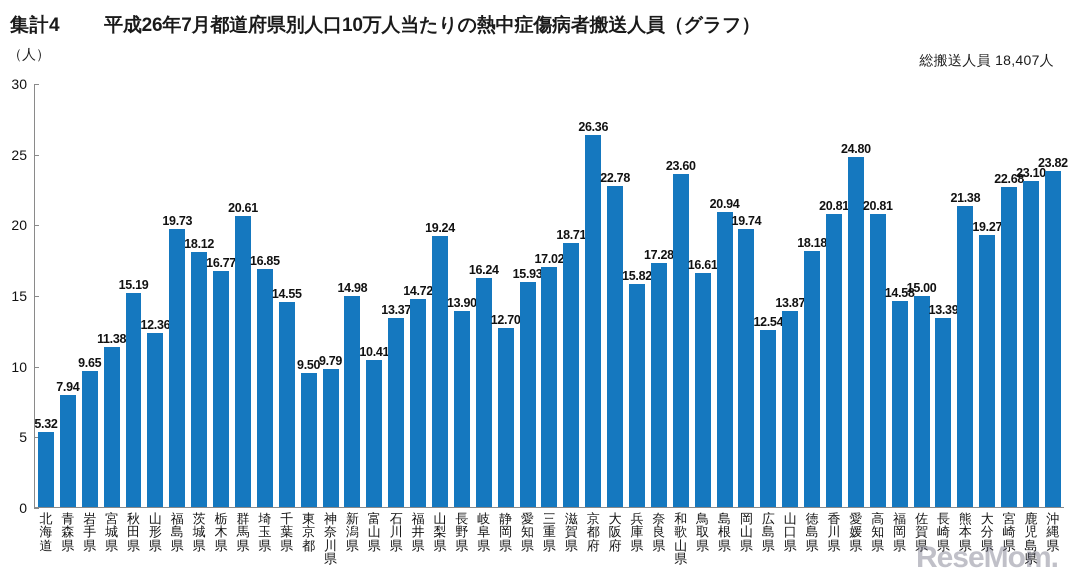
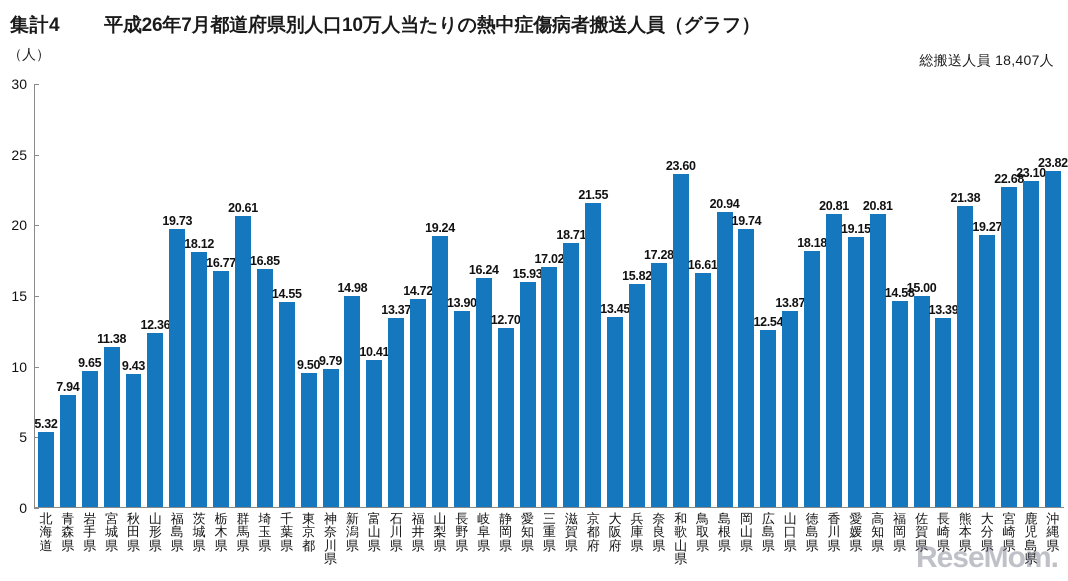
秋田県: 15.19 -> 9.43
京都府: 26.36 -> 21.55
大阪府: 22.78 -> 13.45
愛媛県: 24.80 -> 19.15
